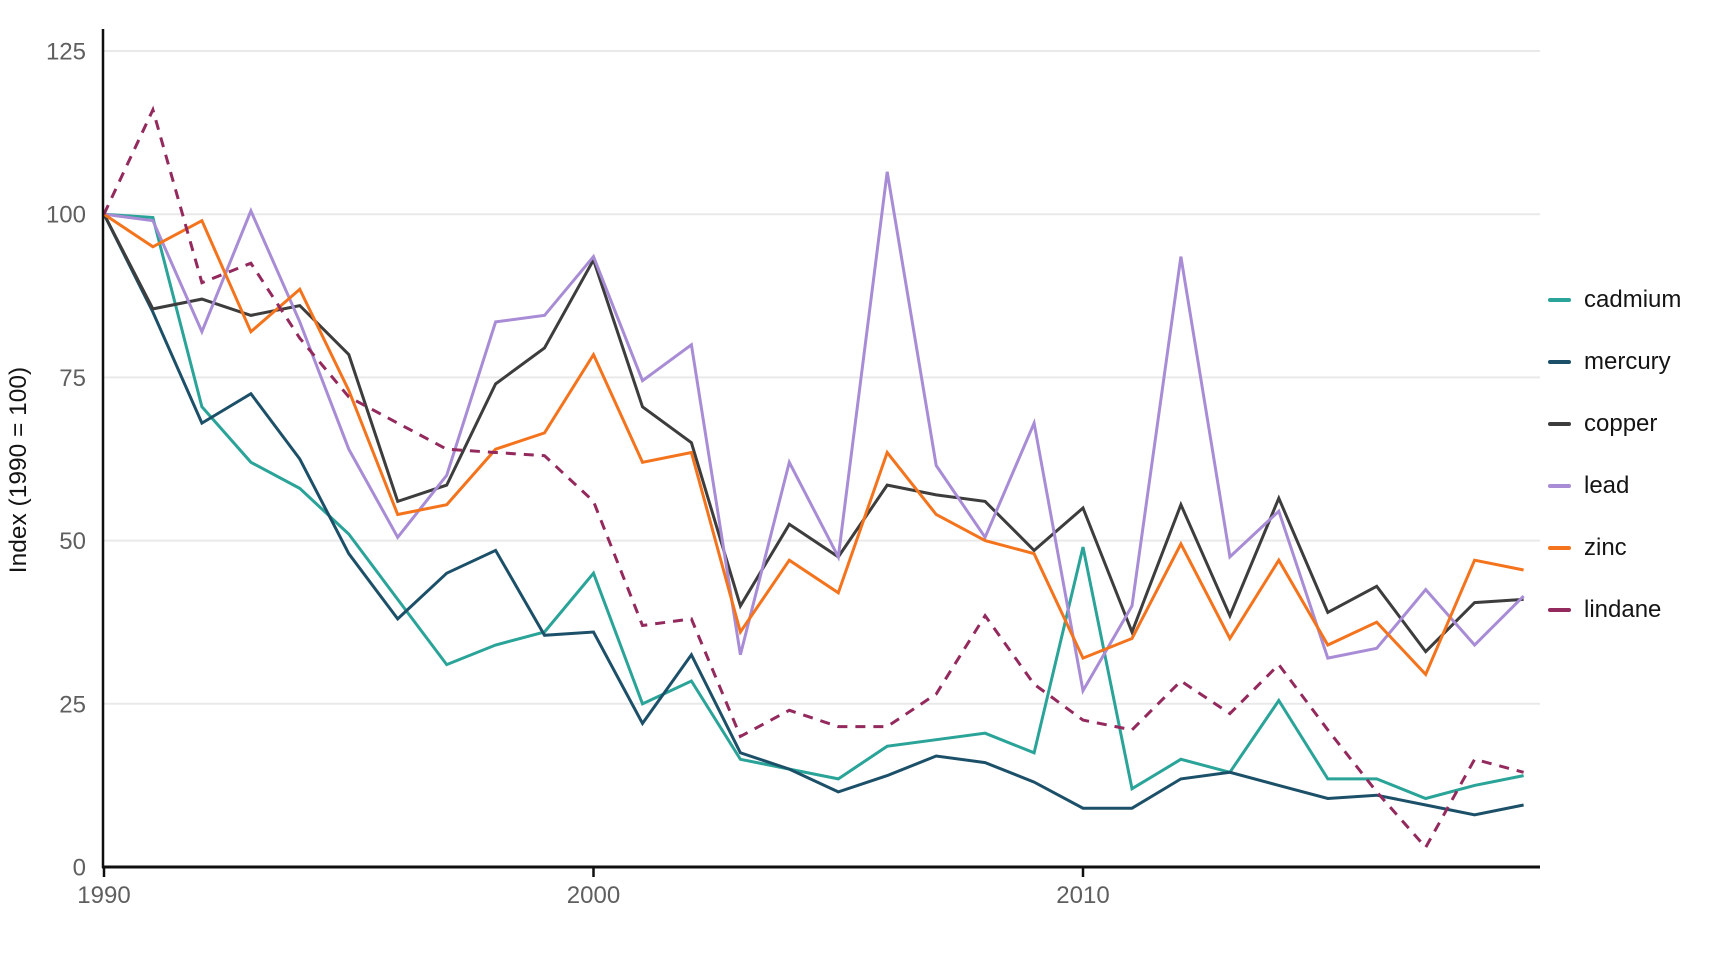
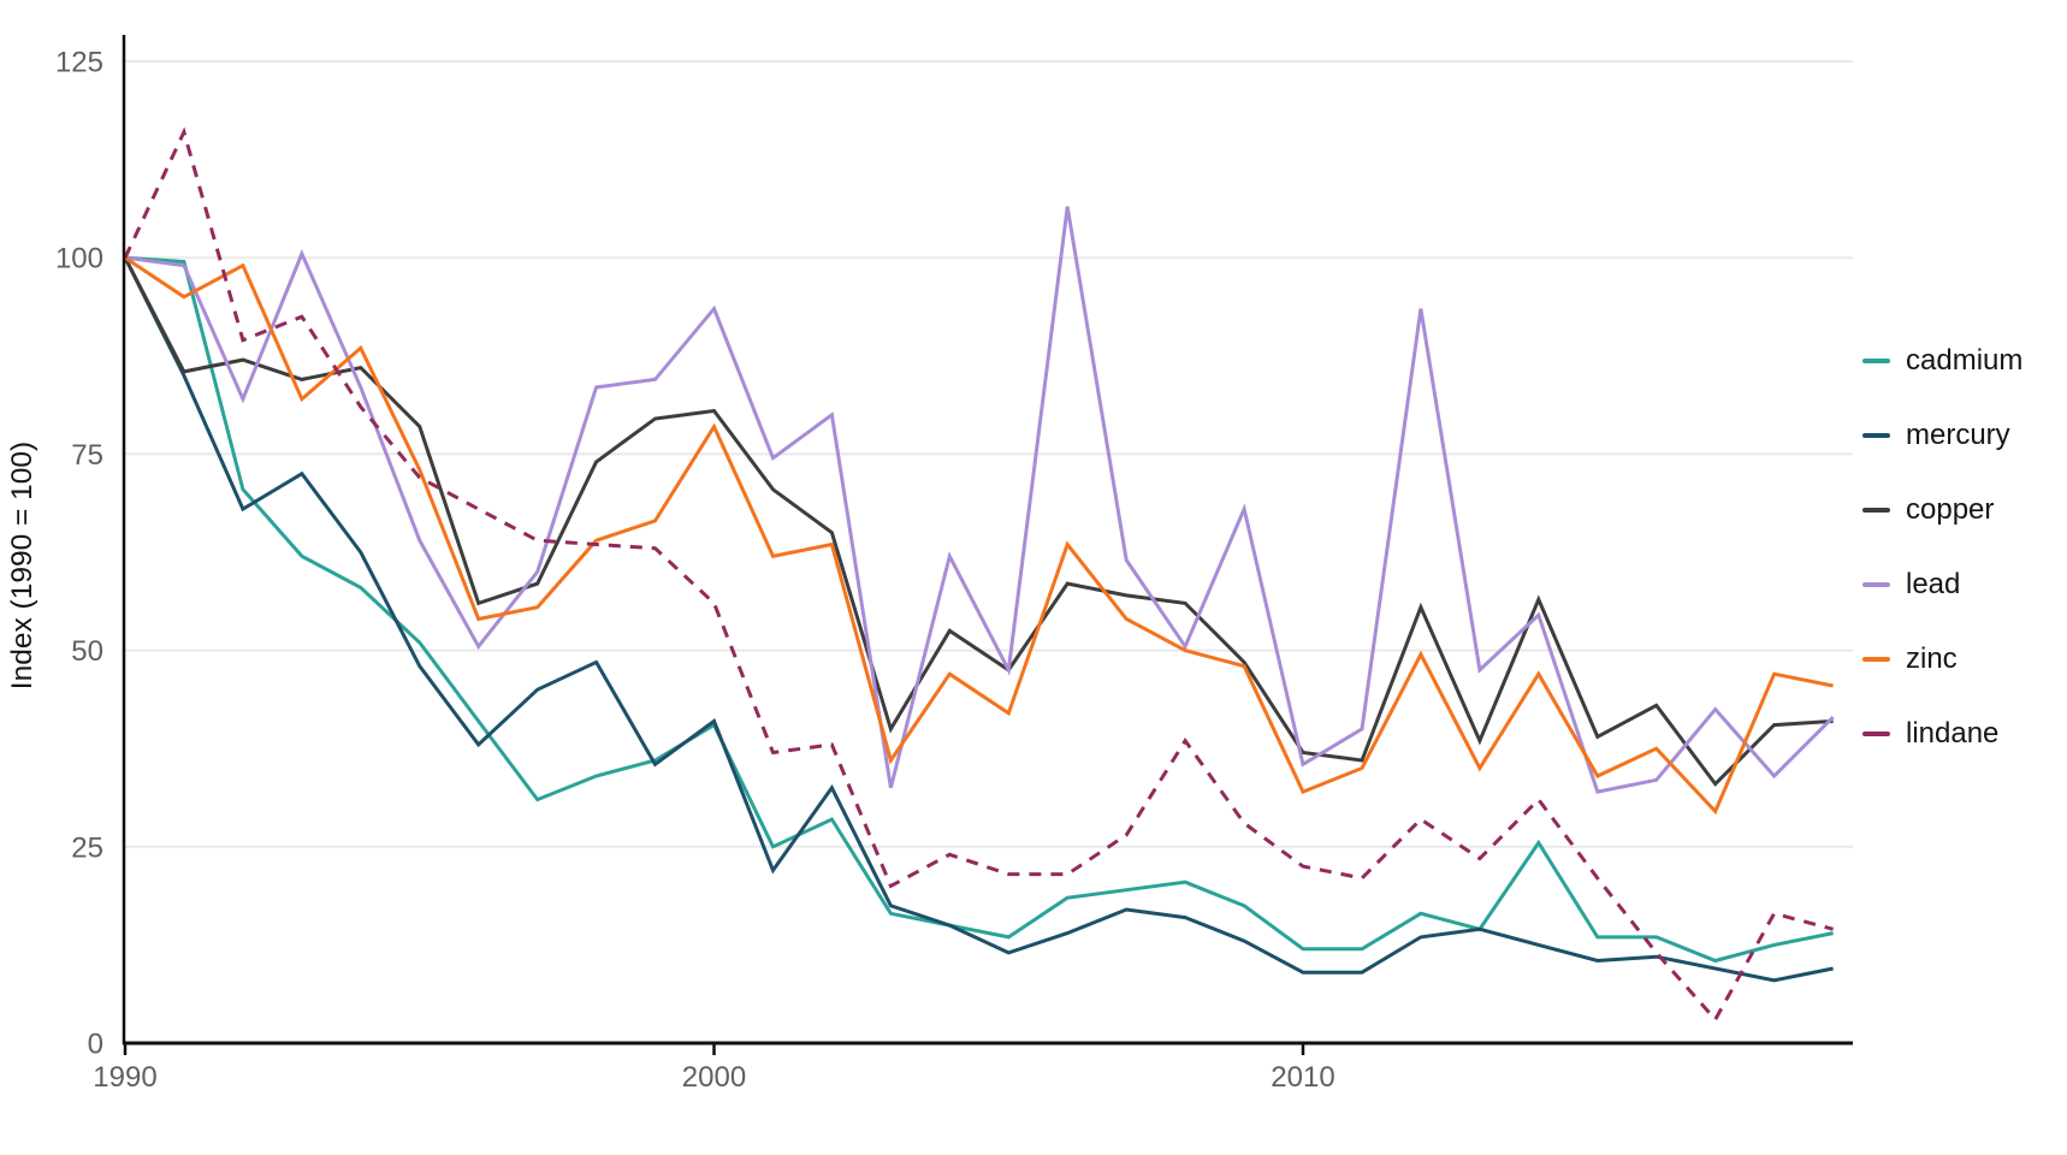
cadmium/2000: 45 -> 40
mercury/2000: 36 -> 41
copper/2000: 93 -> 80
cadmium/2010: 49 -> 12
copper/2010: 55 -> 37
lead/2010: 27 -> 36
